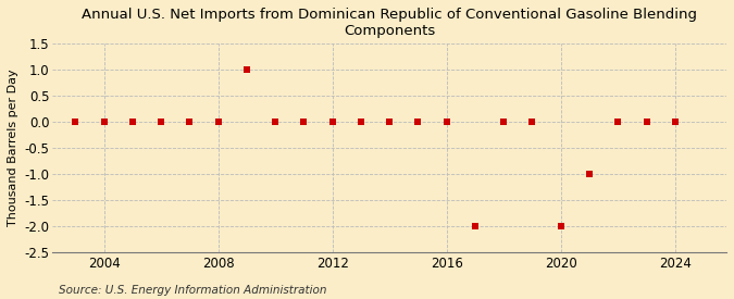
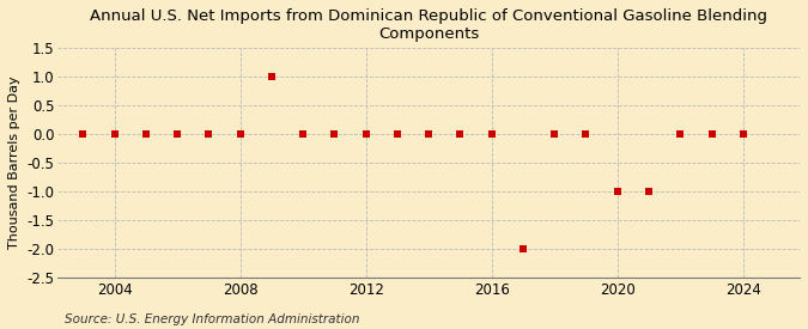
2020: -2 -> -1
